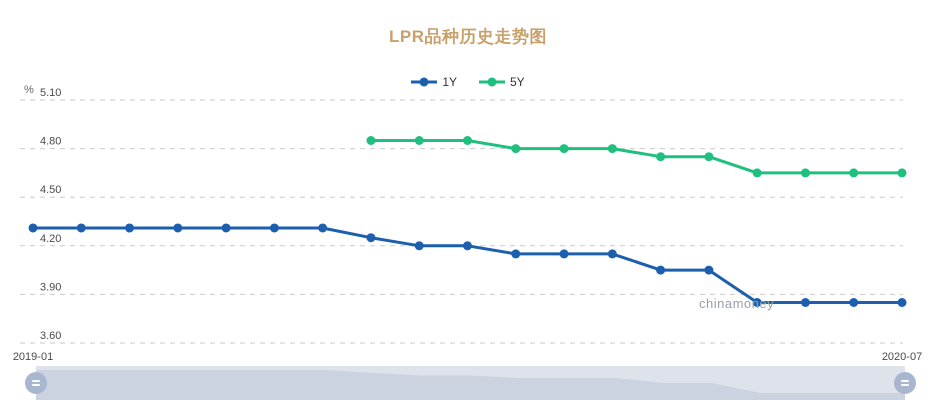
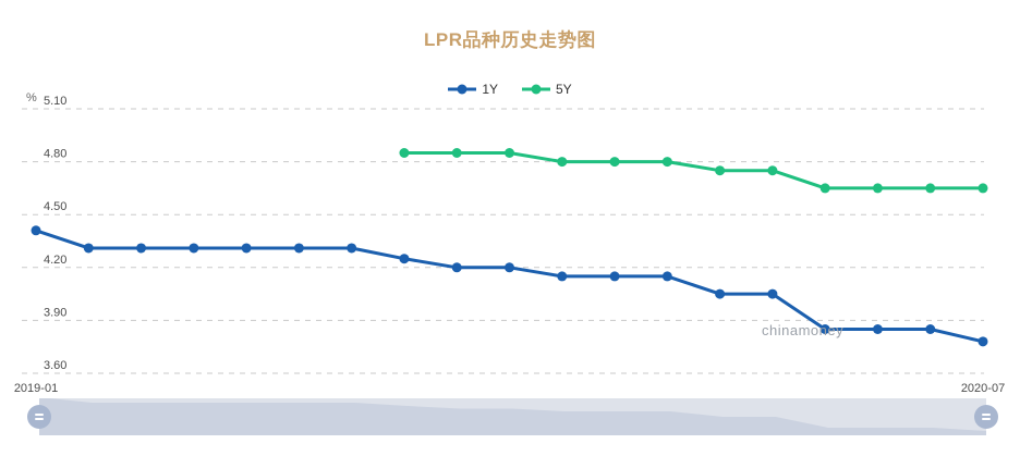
1Y/2019-01: 4.31 -> 4.41
1Y/2020-07: 3.85 -> 3.78
